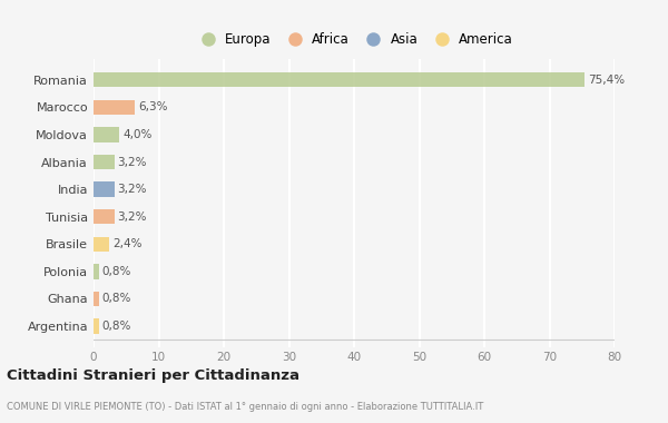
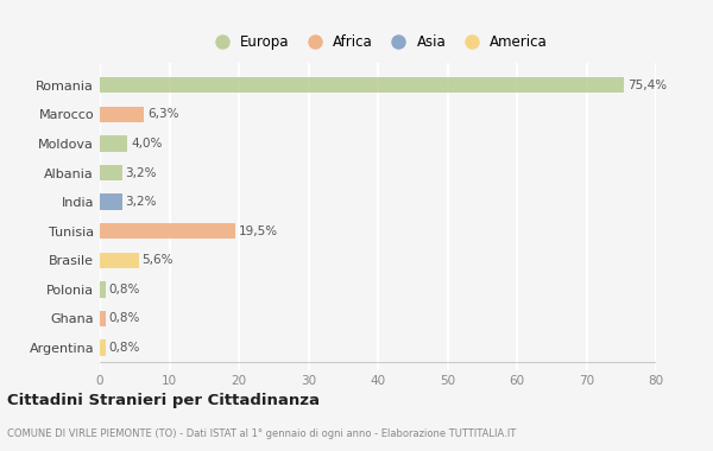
Tunisia: 3,2% -> 19,5%
Brasile: 2,4% -> 5,6%
